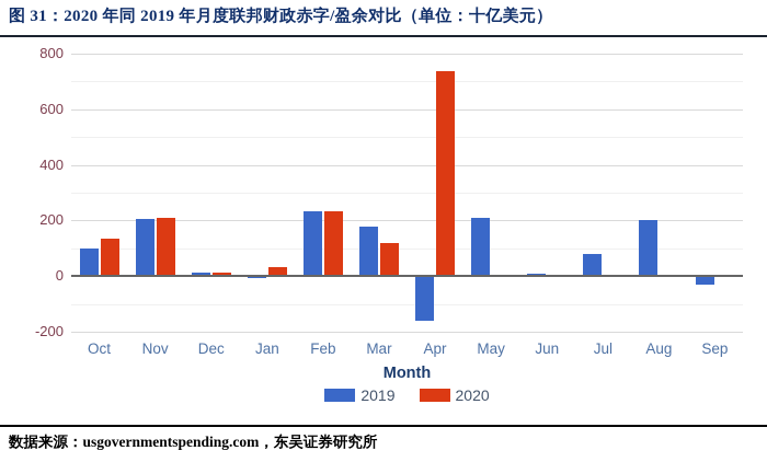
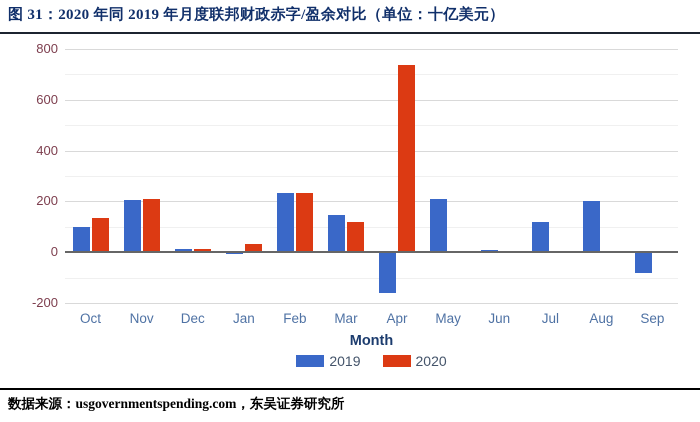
2019/Mar: 180 -> 150
2019/Jul: 80 -> 120
2019/Sep: -30 -> -80
